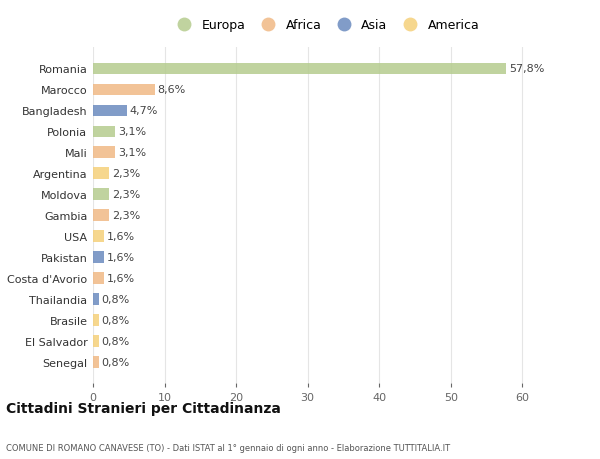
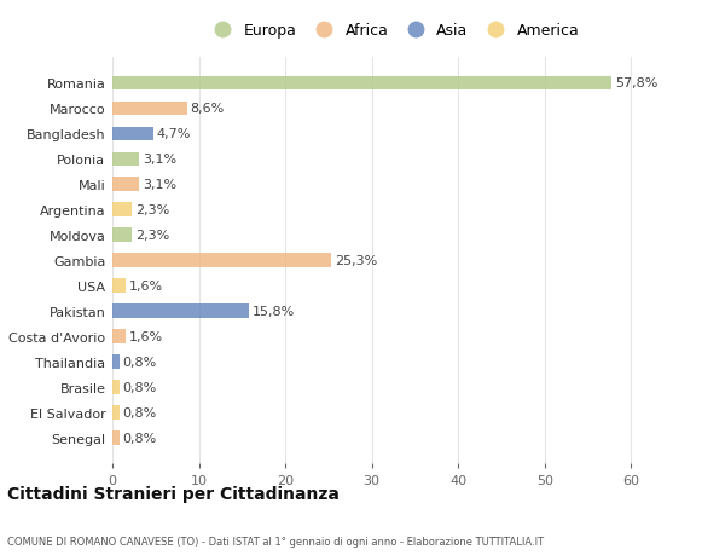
Gambia: 2,3% -> 25,3%
Pakistan: 1,6% -> 15,8%
